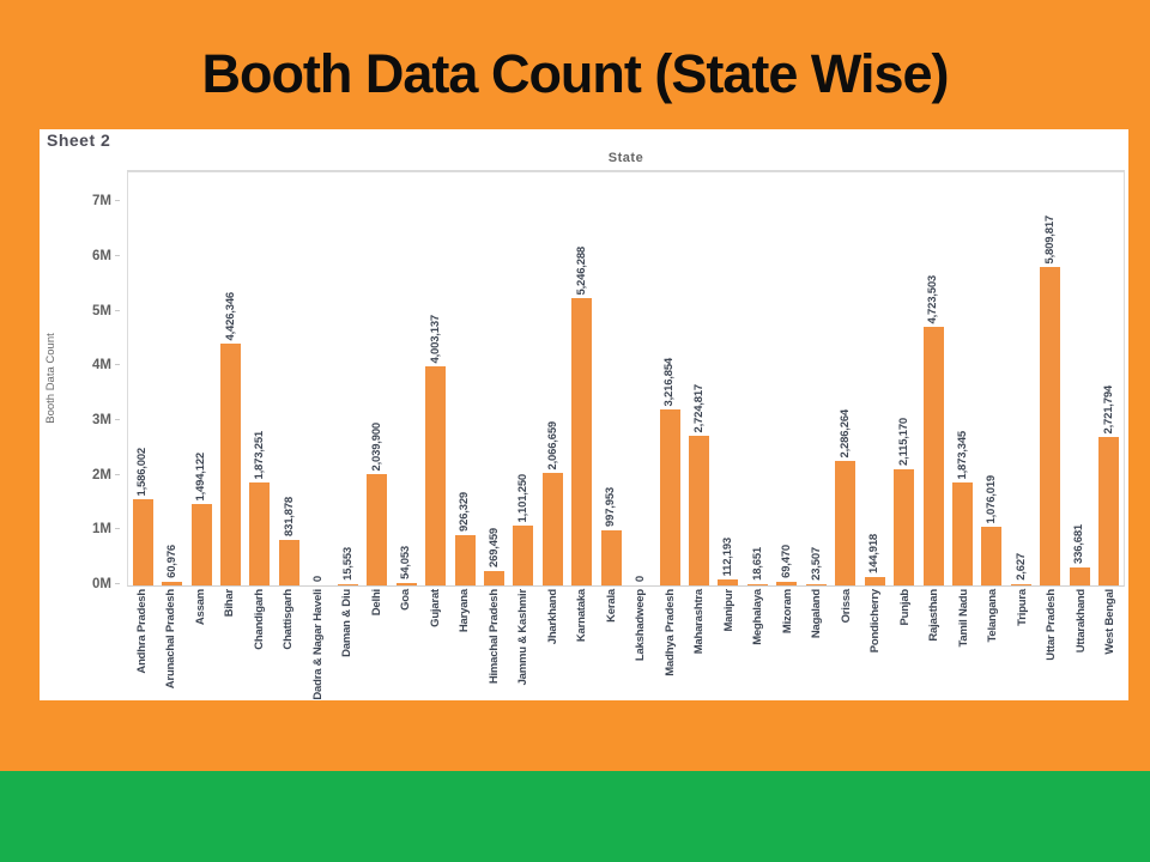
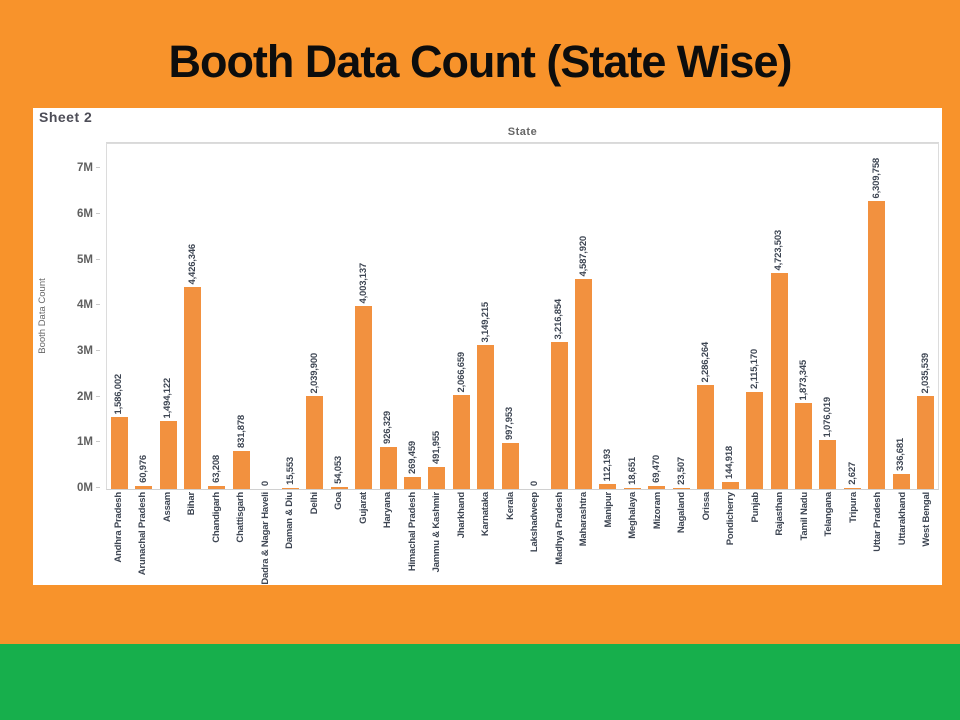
Chandigarh: 1,873,251 -> 63,208
Jammu & Kashmir: 1,101,250 -> 491,955
Karnataka: 5,246,288 -> 3,149,215
Maharashtra: 2,724,817 -> 4,587,920
Uttar Pradesh: 5,809,817 -> 6,309,758
West Bengal: 2,721,794 -> 2,035,539
